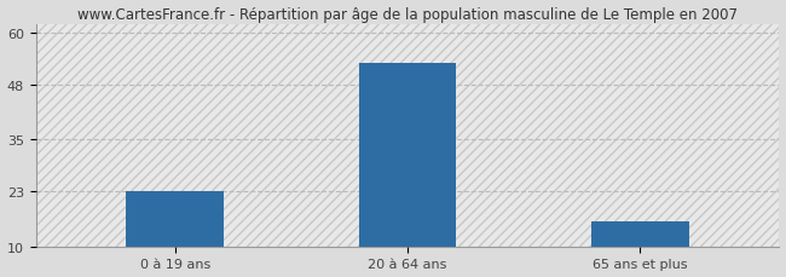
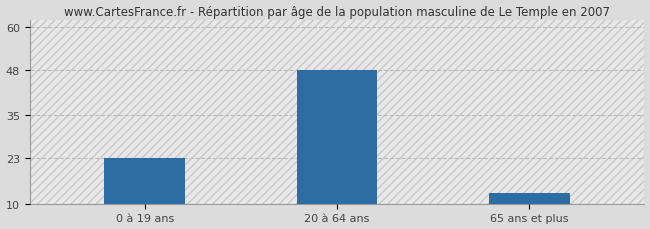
20 à 64 ans: 53 -> 48
65 ans et plus: 16 -> 13
